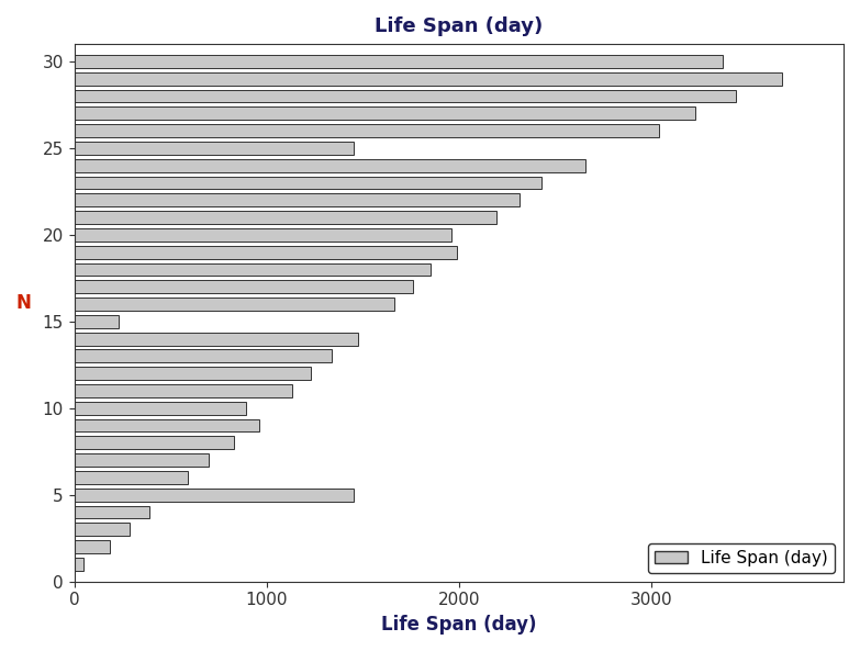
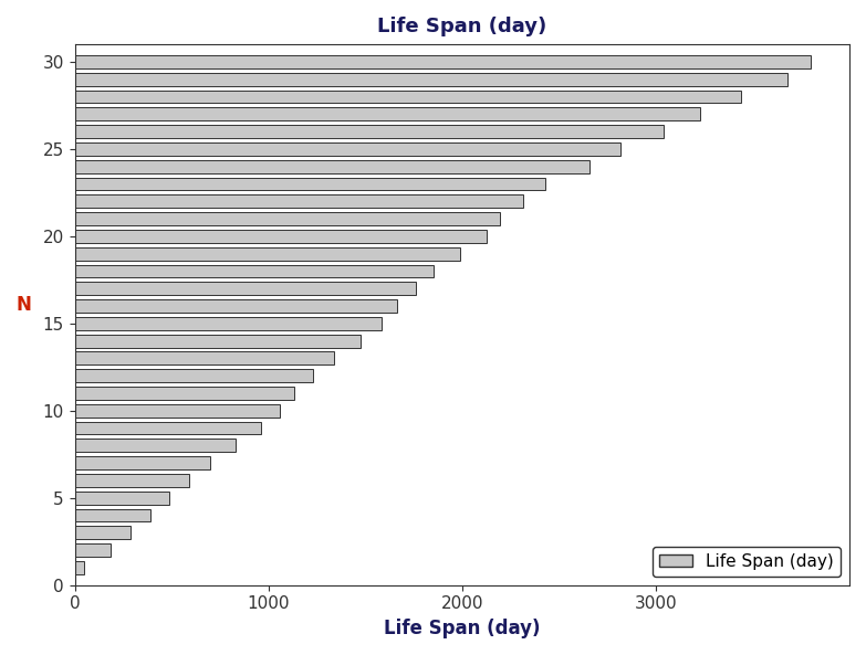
30: 3370 -> 3800
25: 1450 -> 2820
20: 1960 -> 2120
15: 230 -> 1580
10: 890 -> 1060
5: 1450 -> 490
